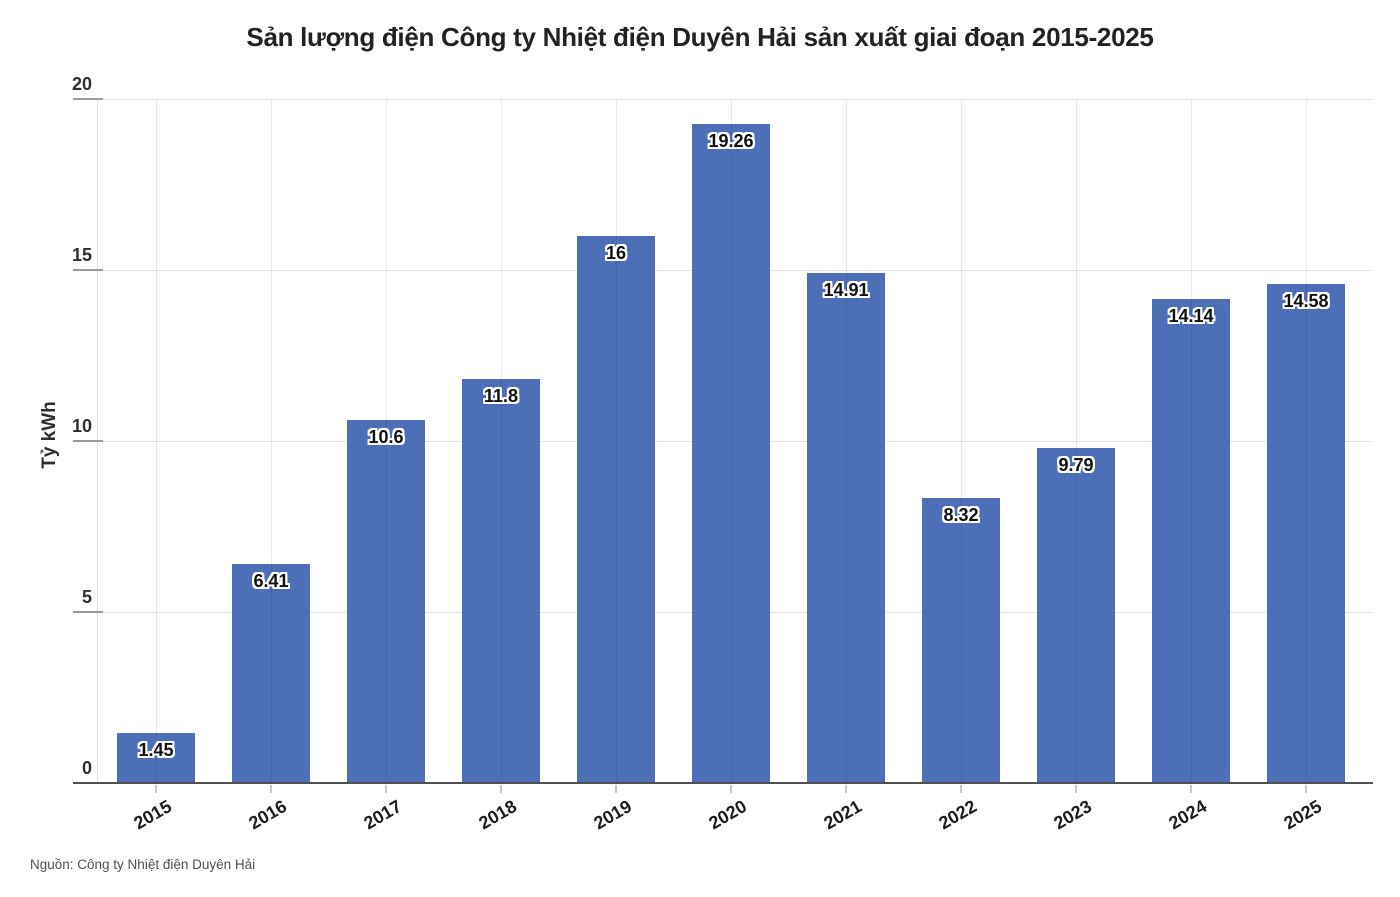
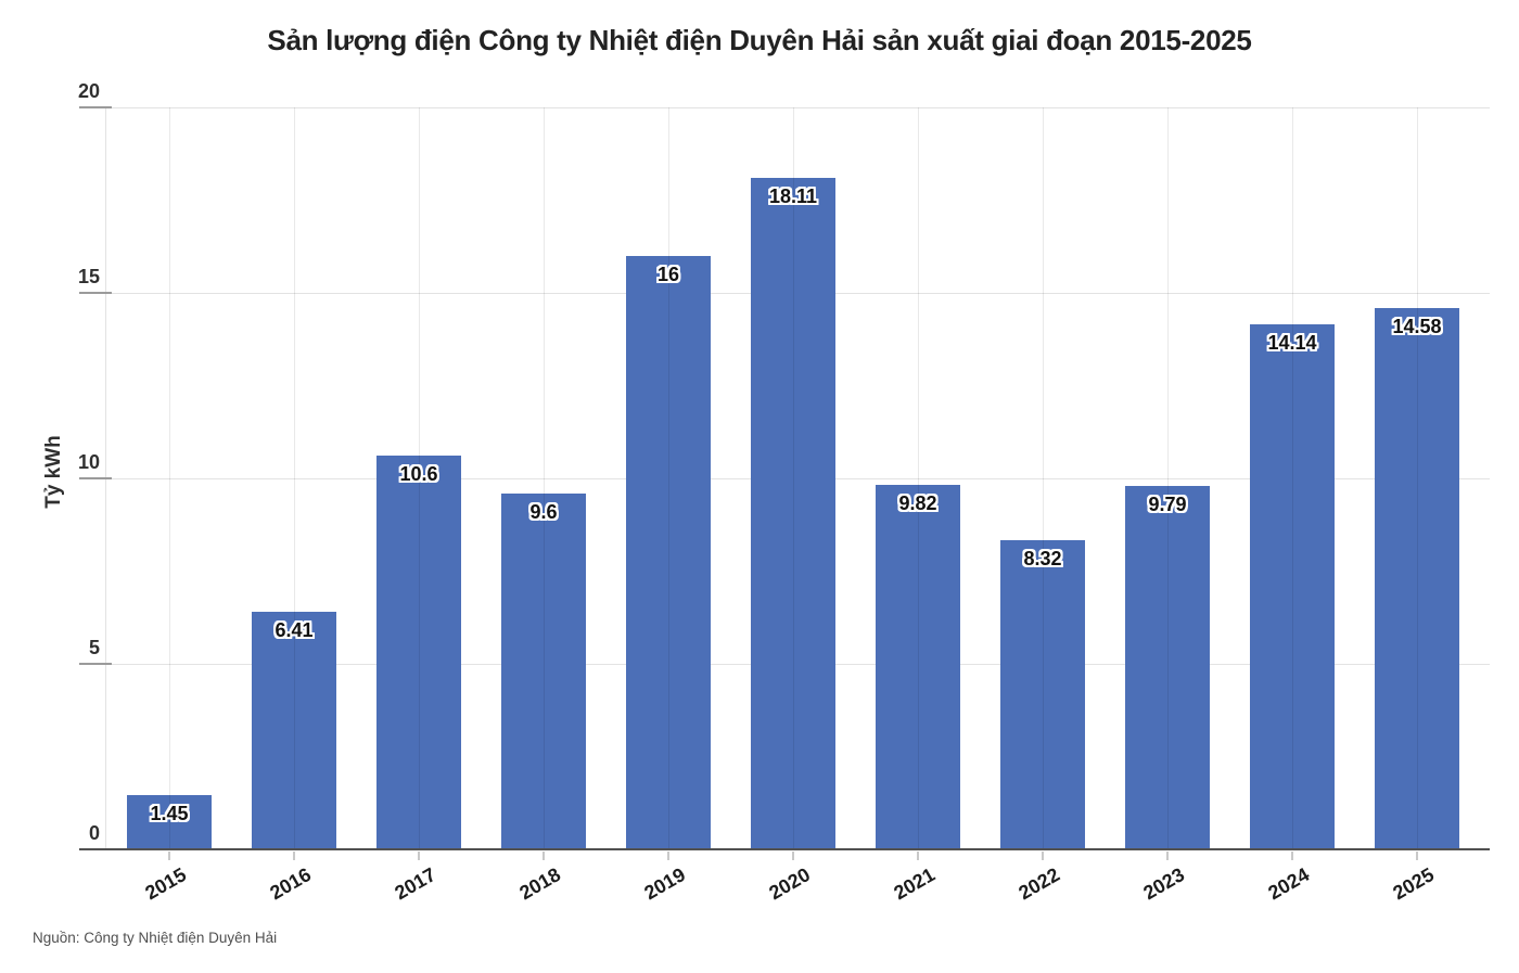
2018: 11.8 -> 9.6
2020: 19.26 -> 18.11
2021: 14.91 -> 9.82
